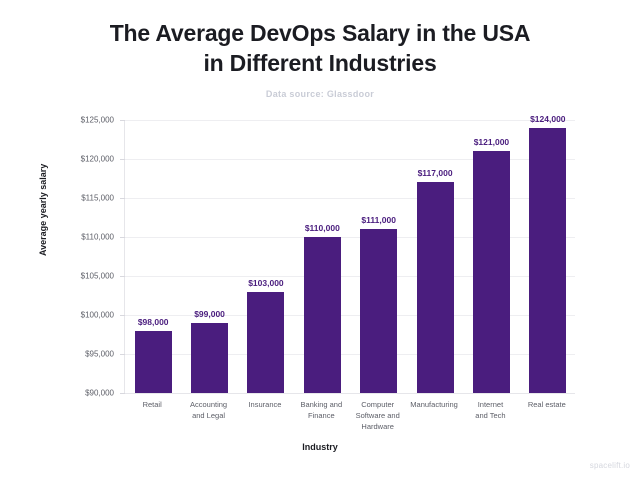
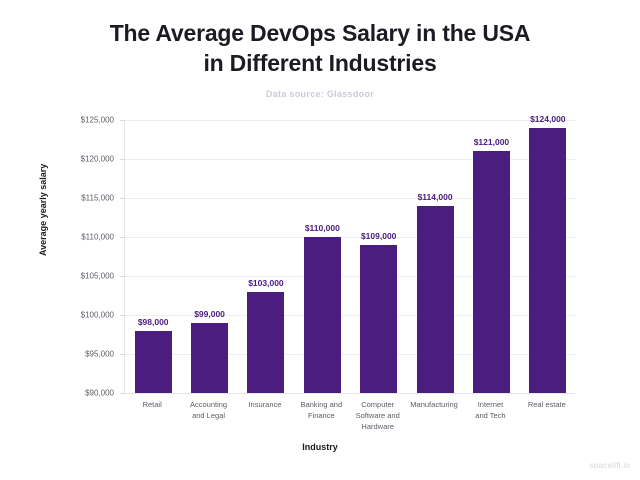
Computer Software and Hardware: $111,000 -> $109,000
Manufacturing: $117,000 -> $114,000
